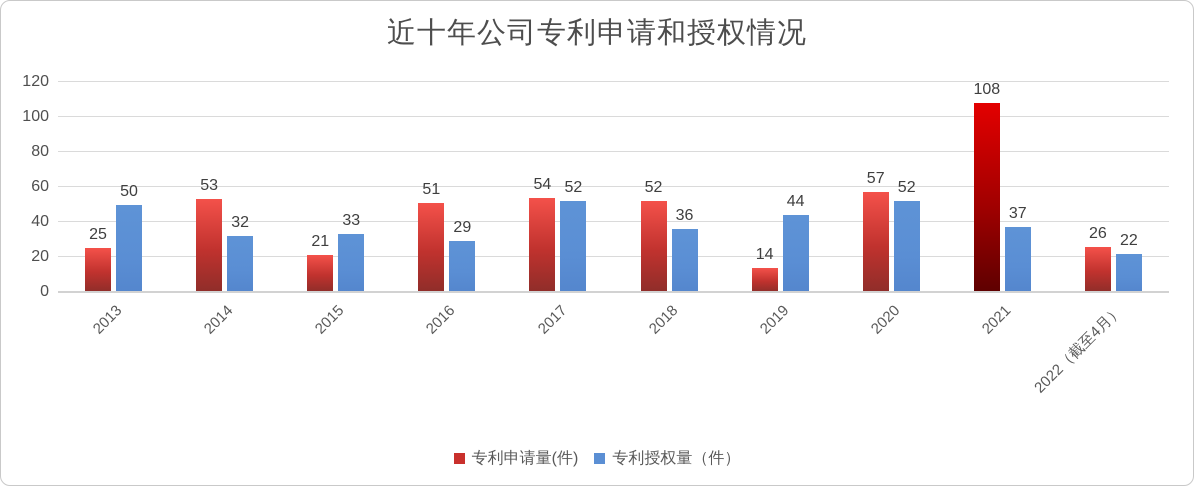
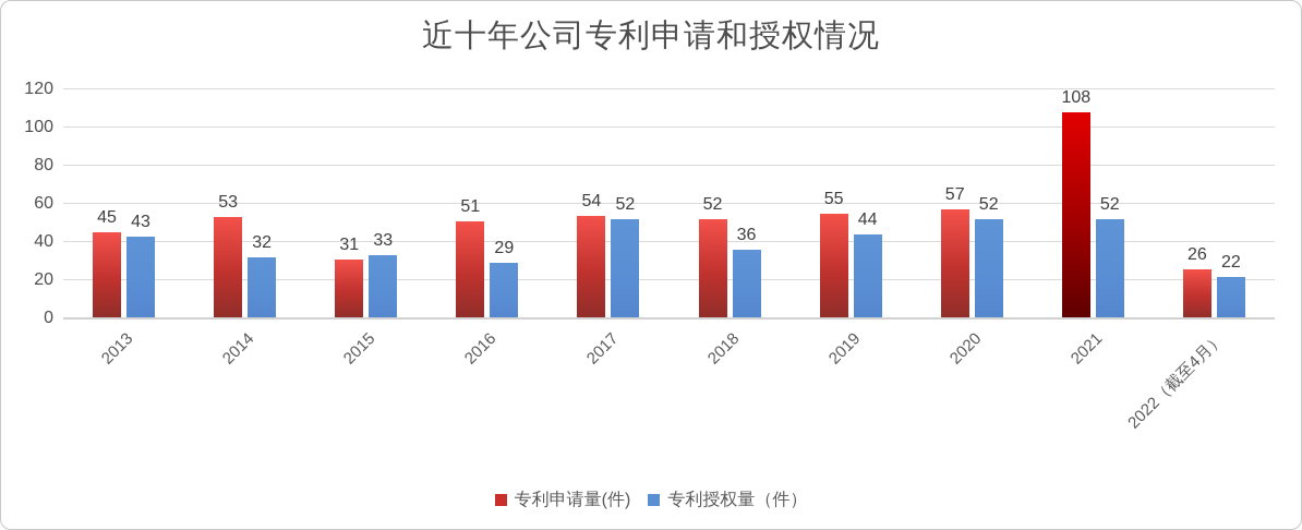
专利申请量(件)/2013: 25 -> 45
专利授权量（件）/2013: 50 -> 43
专利申请量(件)/2015: 21 -> 31
专利申请量(件)/2019: 14 -> 55
专利授权量（件）/2021: 37 -> 52
